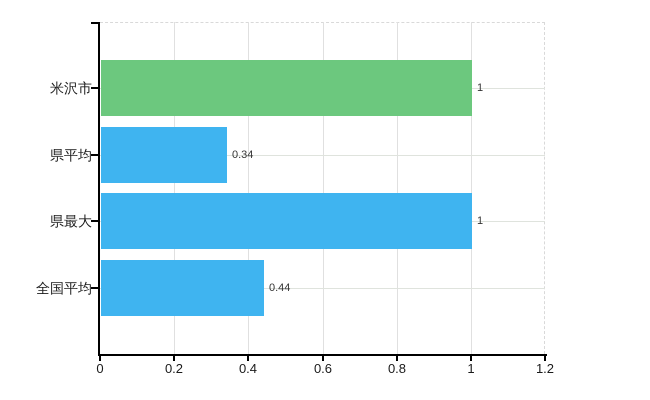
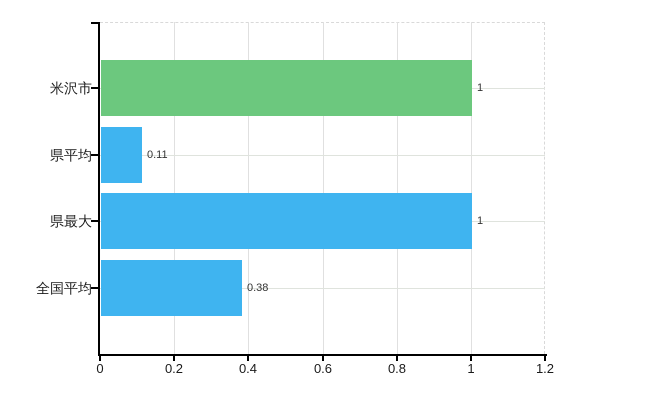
県平均: 0.34 -> 0.11
全国平均: 0.44 -> 0.38
